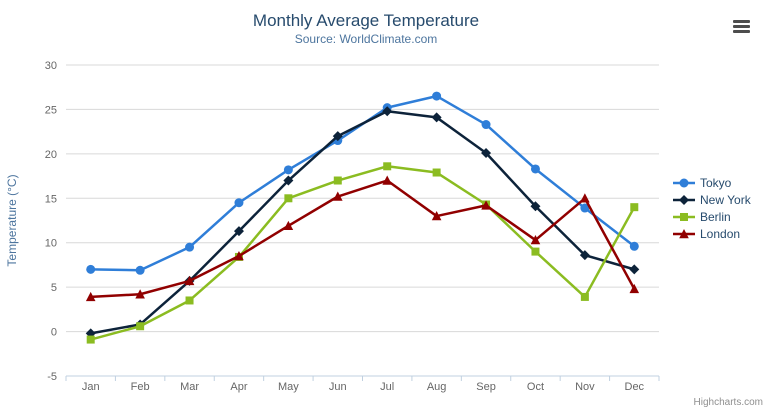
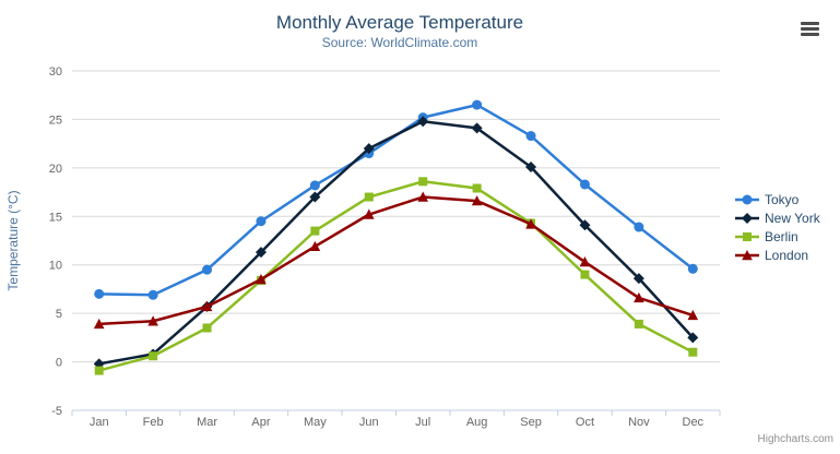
Berlin/May: 15 -> 14
London/Aug: 13 -> 17
London/Nov: 15 -> 7
New York/Dec: 7 -> 2
Berlin/Dec: 14 -> 1
